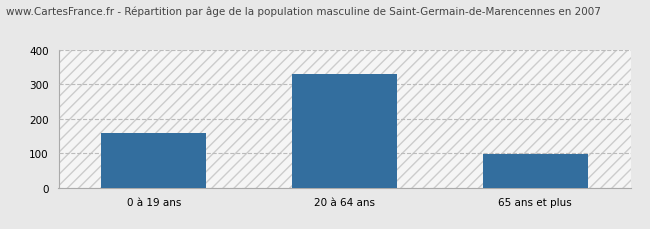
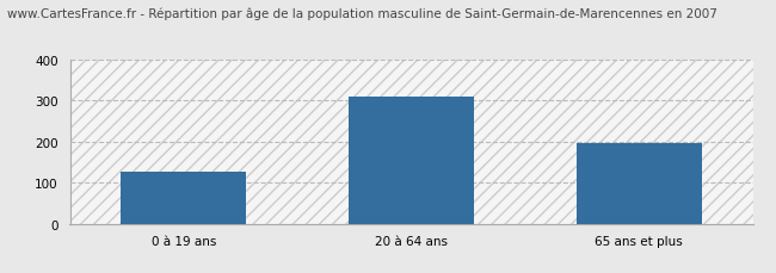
0 à 19 ans: 157 -> 125
20 à 64 ans: 330 -> 310
65 ans et plus: 96 -> 195
